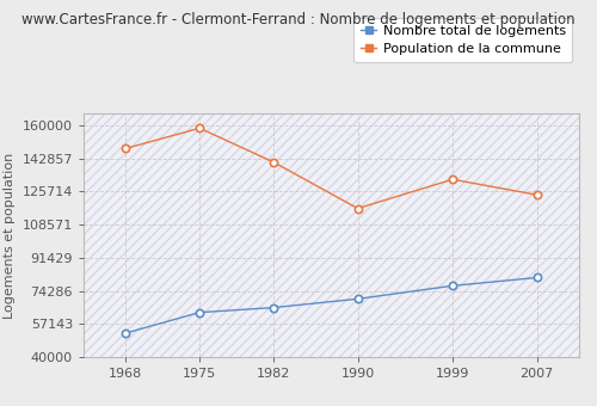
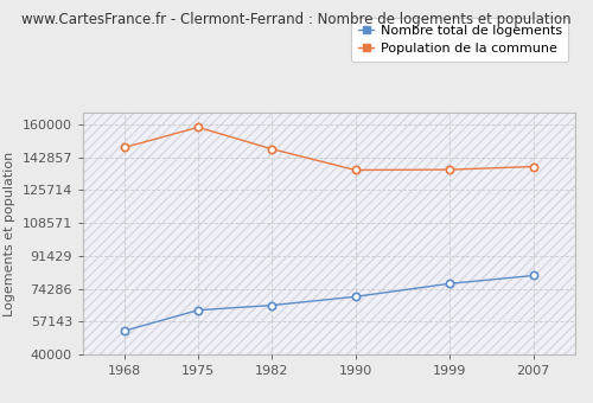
Population de la commune/1982: 141000 -> 147000
Population de la commune/1990: 117000 -> 136000
Population de la commune/1999: 132000 -> 136000
Population de la commune/2007: 124000 -> 138000
